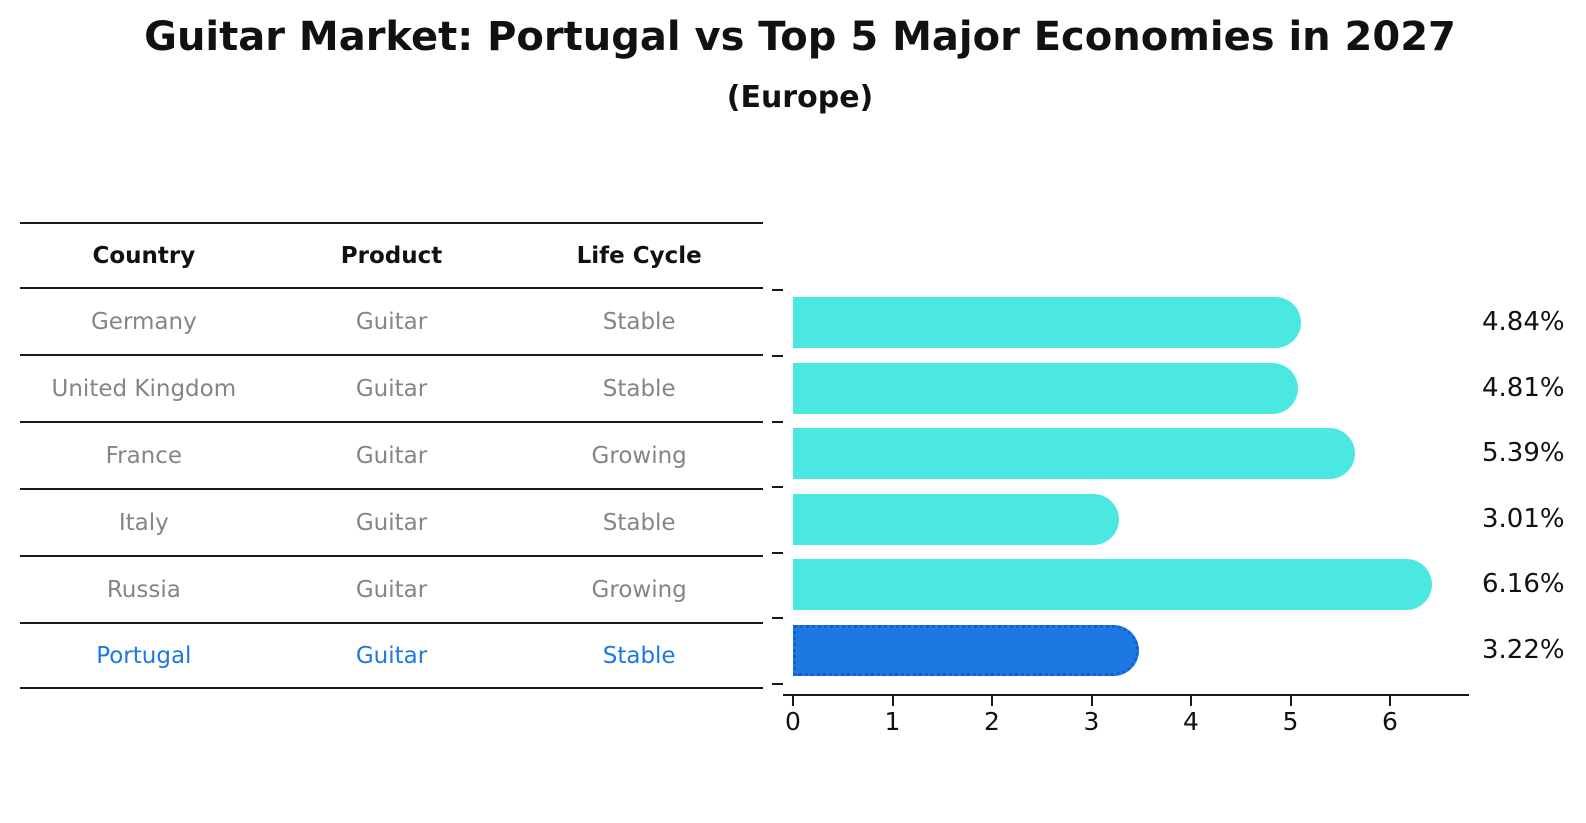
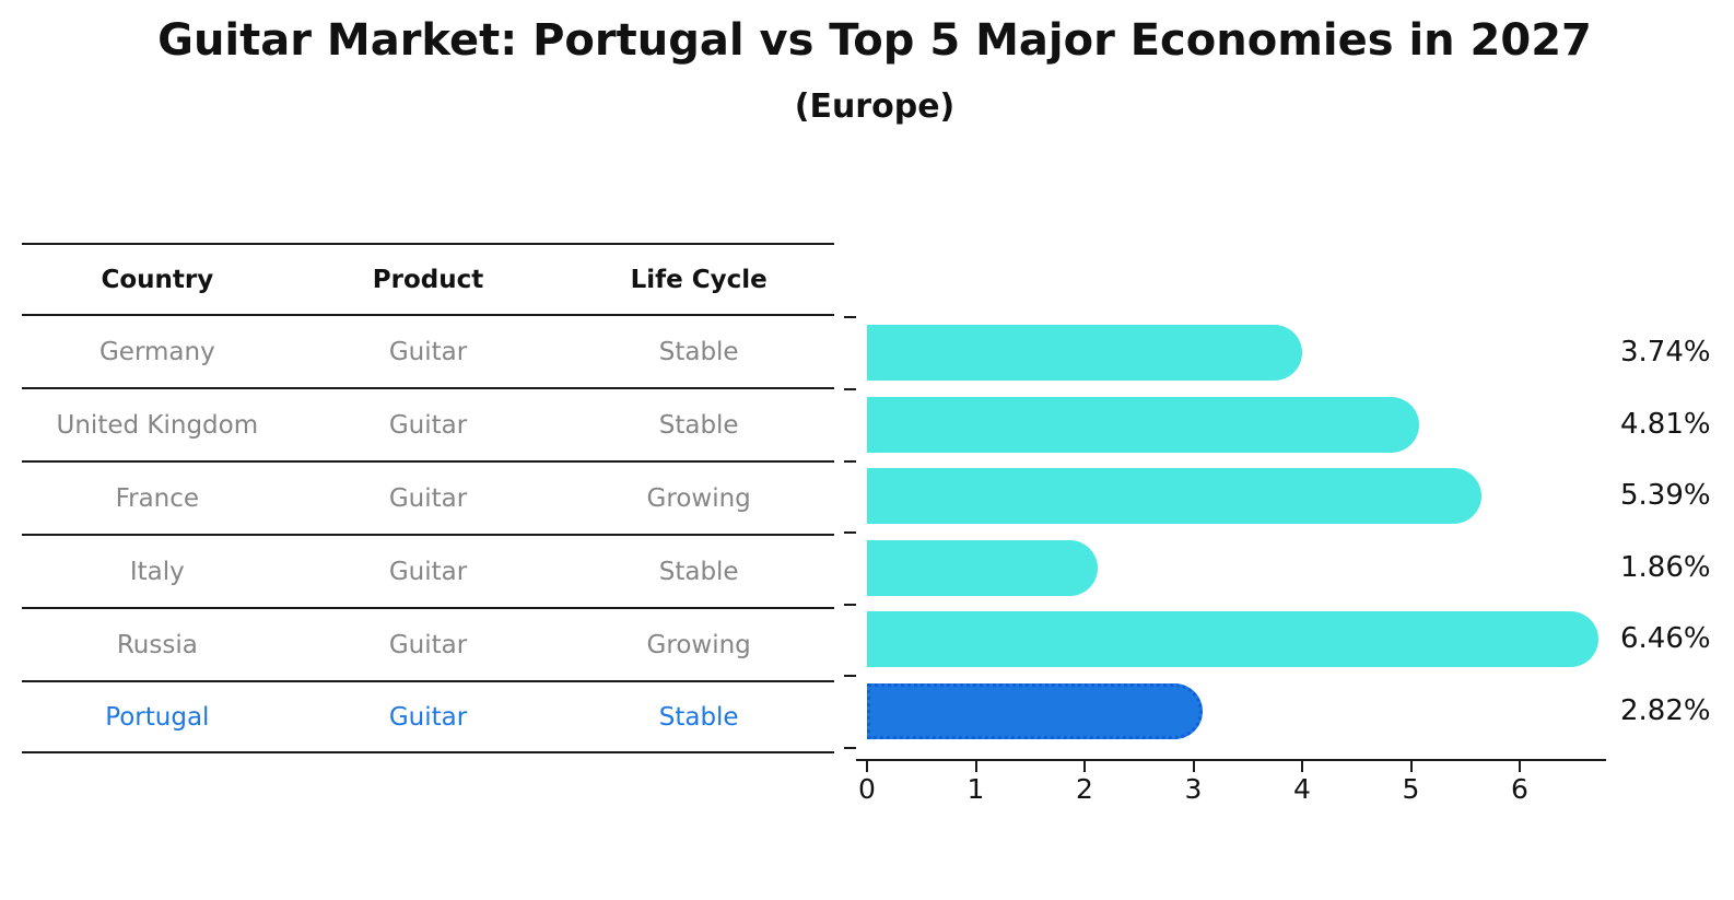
Germany: 4.84% -> 3.74%
Italy: 3.01% -> 1.86%
Russia: 6.16% -> 6.46%
Portugal: 3.22% -> 2.82%
